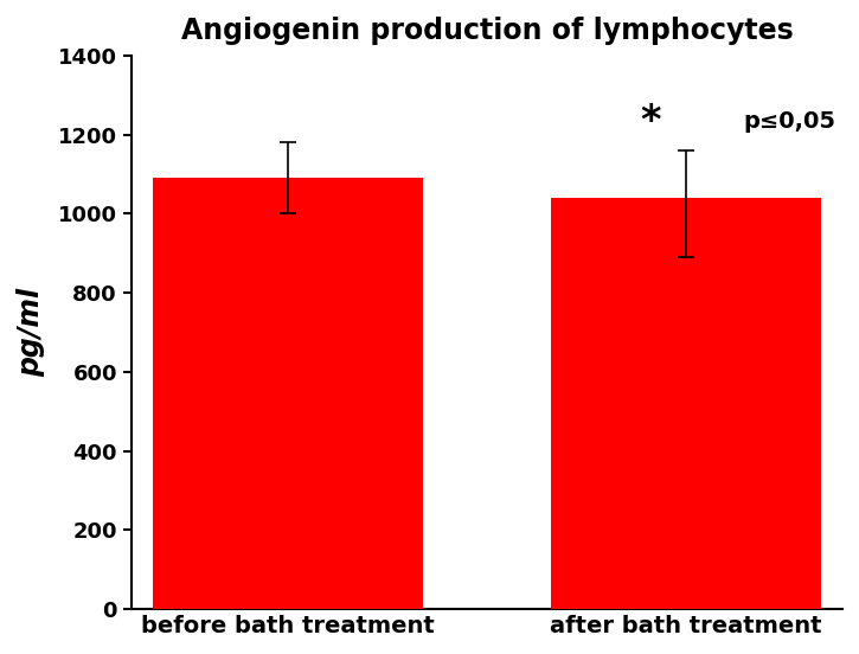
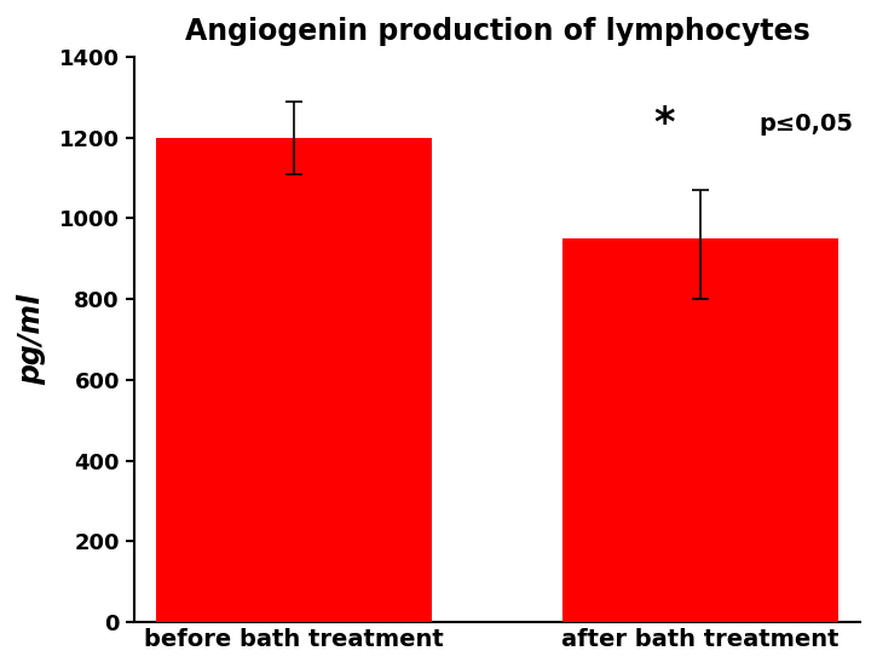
before bath treatment: 1090 -> 1200
after bath treatment: 1040 -> 950
